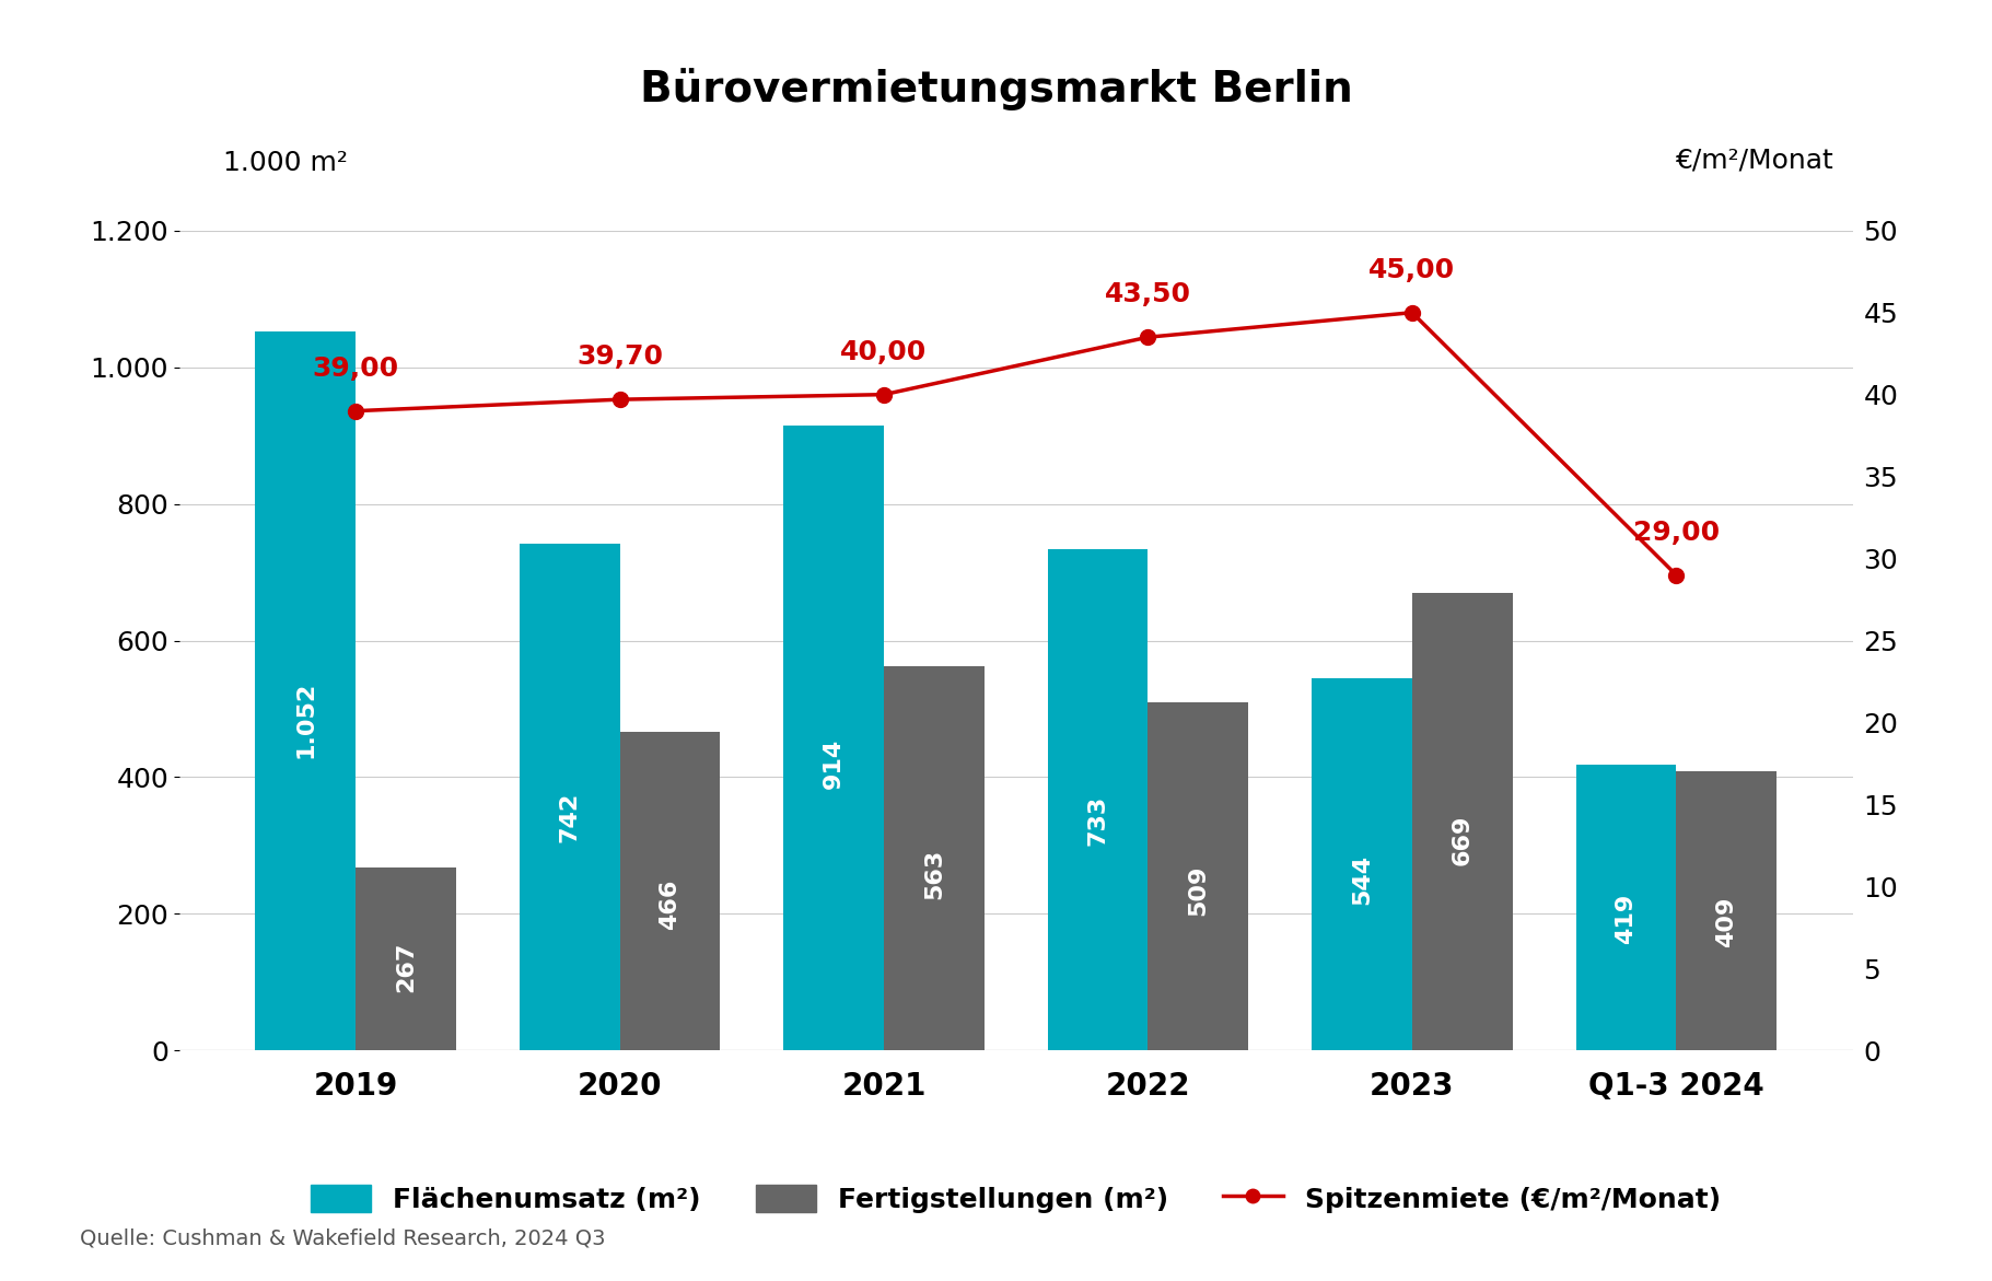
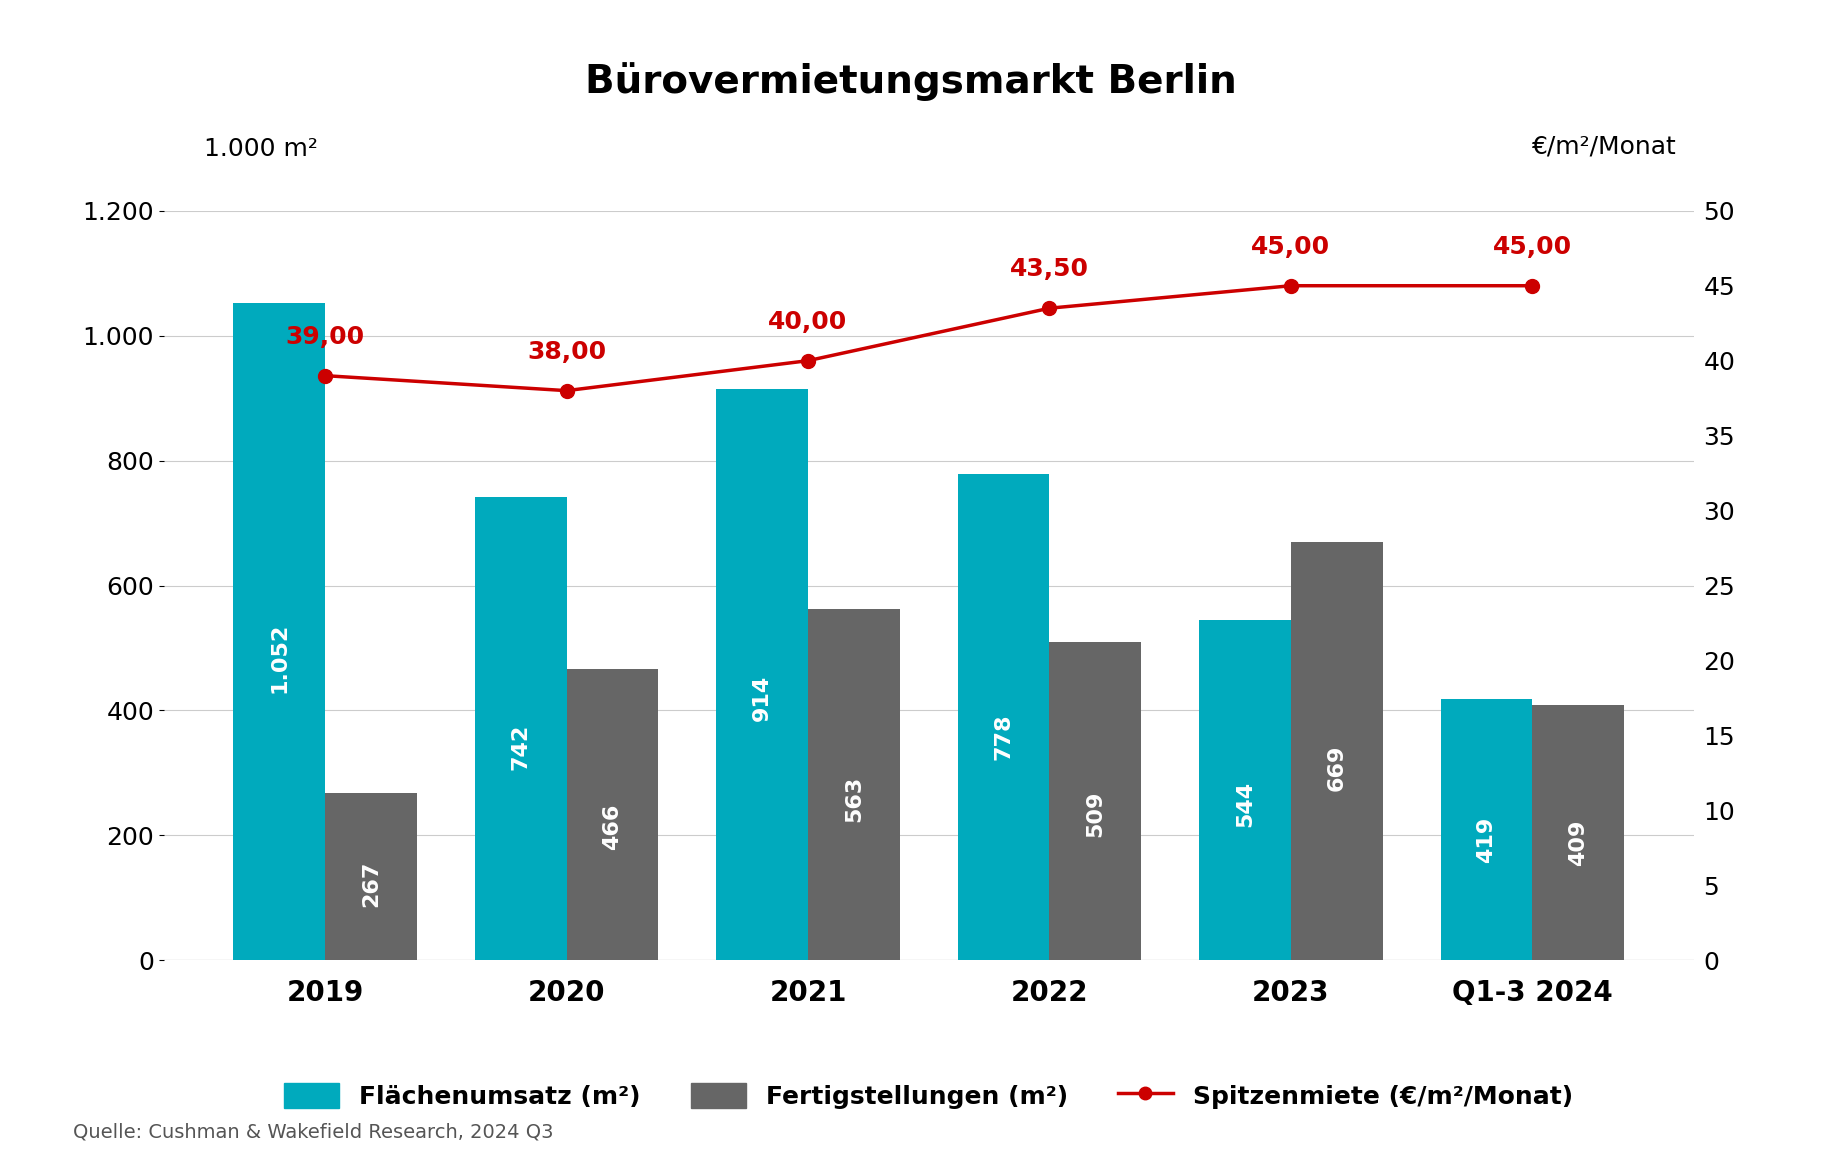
Spitzenmiete (€/m²/Monat)/2020: 39,70 -> 38,00
Flächenumsatz (m²)/2022: 733 -> 778
Spitzenmiete (€/m²/Monat)/Q1-3 2024: 29,00 -> 45,00
